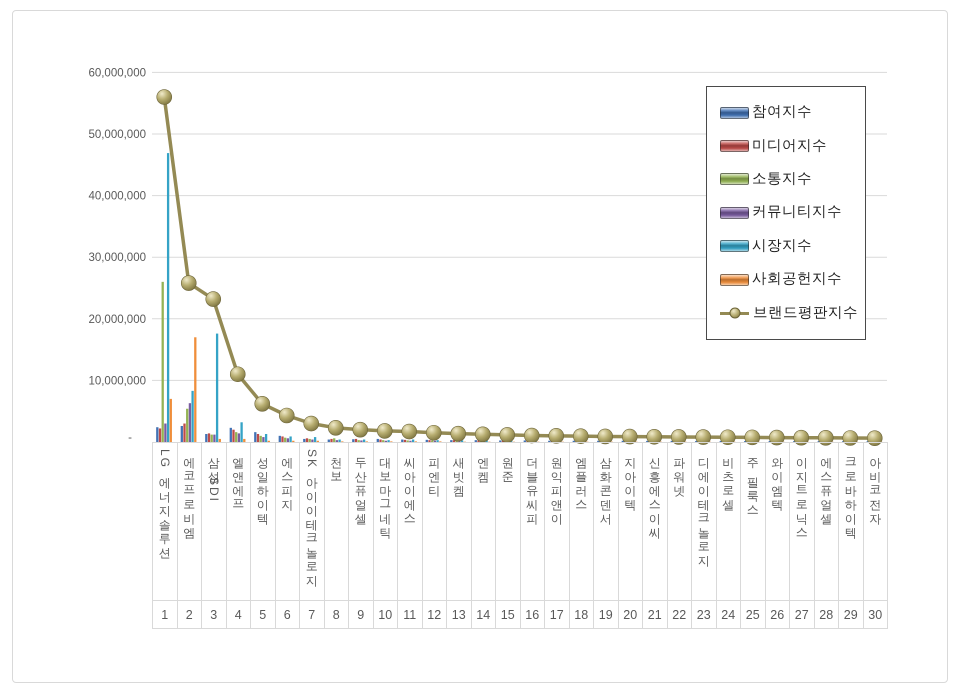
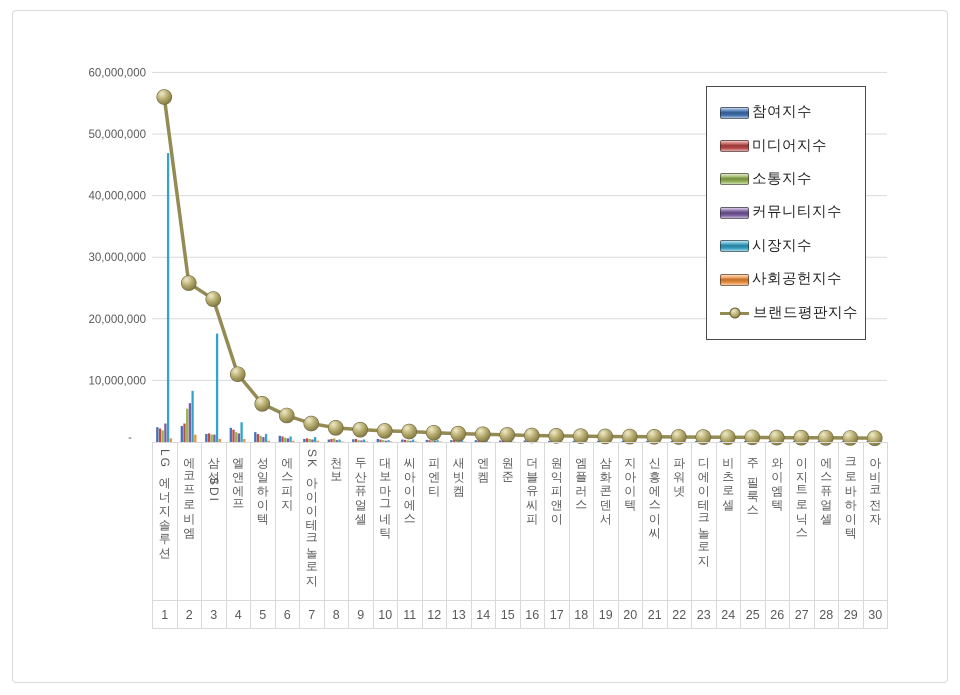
소통지수/LG에너지솔루션: 26000000 -> 2000000
사회공헌지수/LG에너지솔루션: 7000000 -> 1000000
사회공헌지수/에코프로비엠: 17000000 -> 1000000
